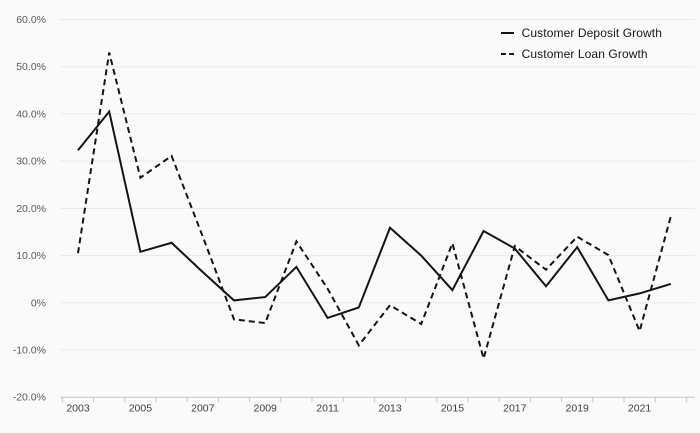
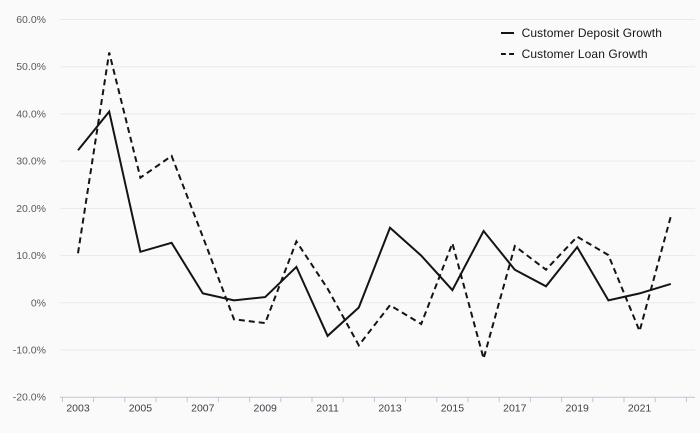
Customer Deposit Growth/2007: 6% -> 2%
Customer Deposit Growth/2011: -3% -> -7%
Customer Deposit Growth/2017: 12% -> 7%
